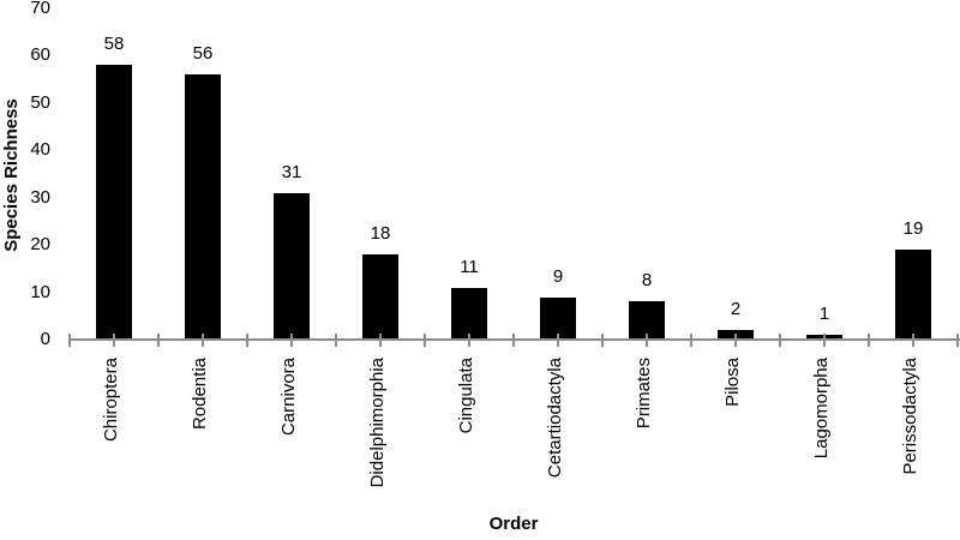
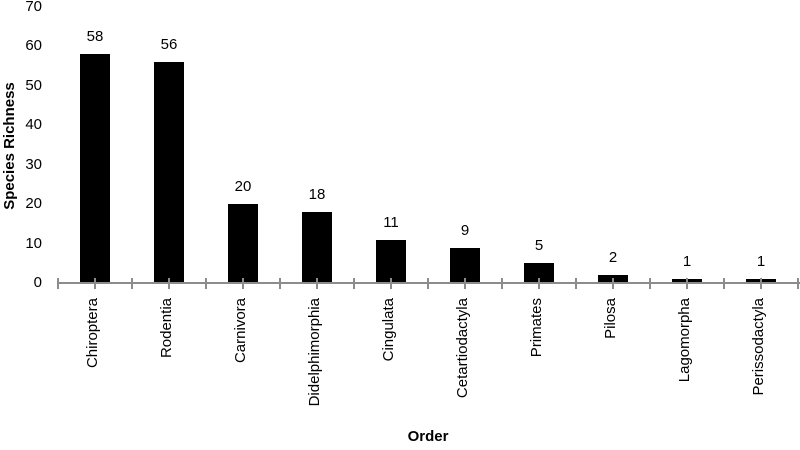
Carnivora: 31 -> 20
Primates: 8 -> 5
Perissodactyla: 19 -> 1
